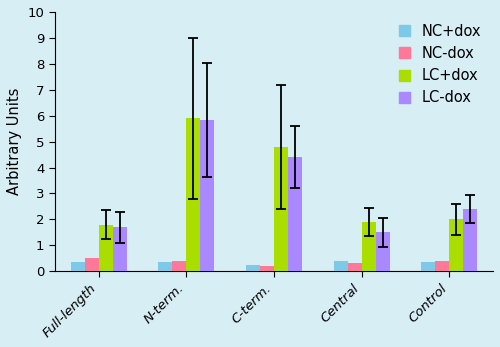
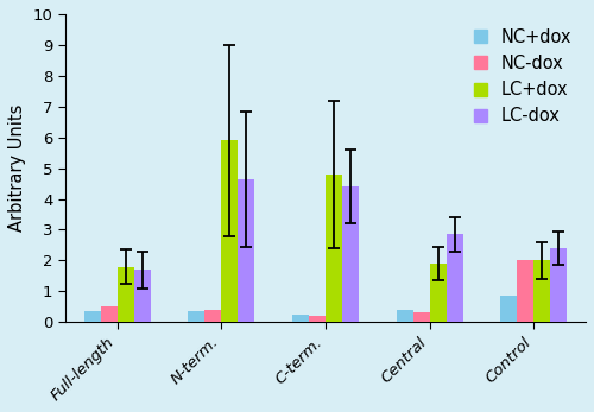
LC-dox/N-term.: 5.85 -> 4.65
LC-dox/Central: 1.50 -> 2.85
NC+dox/Control: 0.35 -> 0.85
NC-dox/Control: 0.4 -> 2.0
